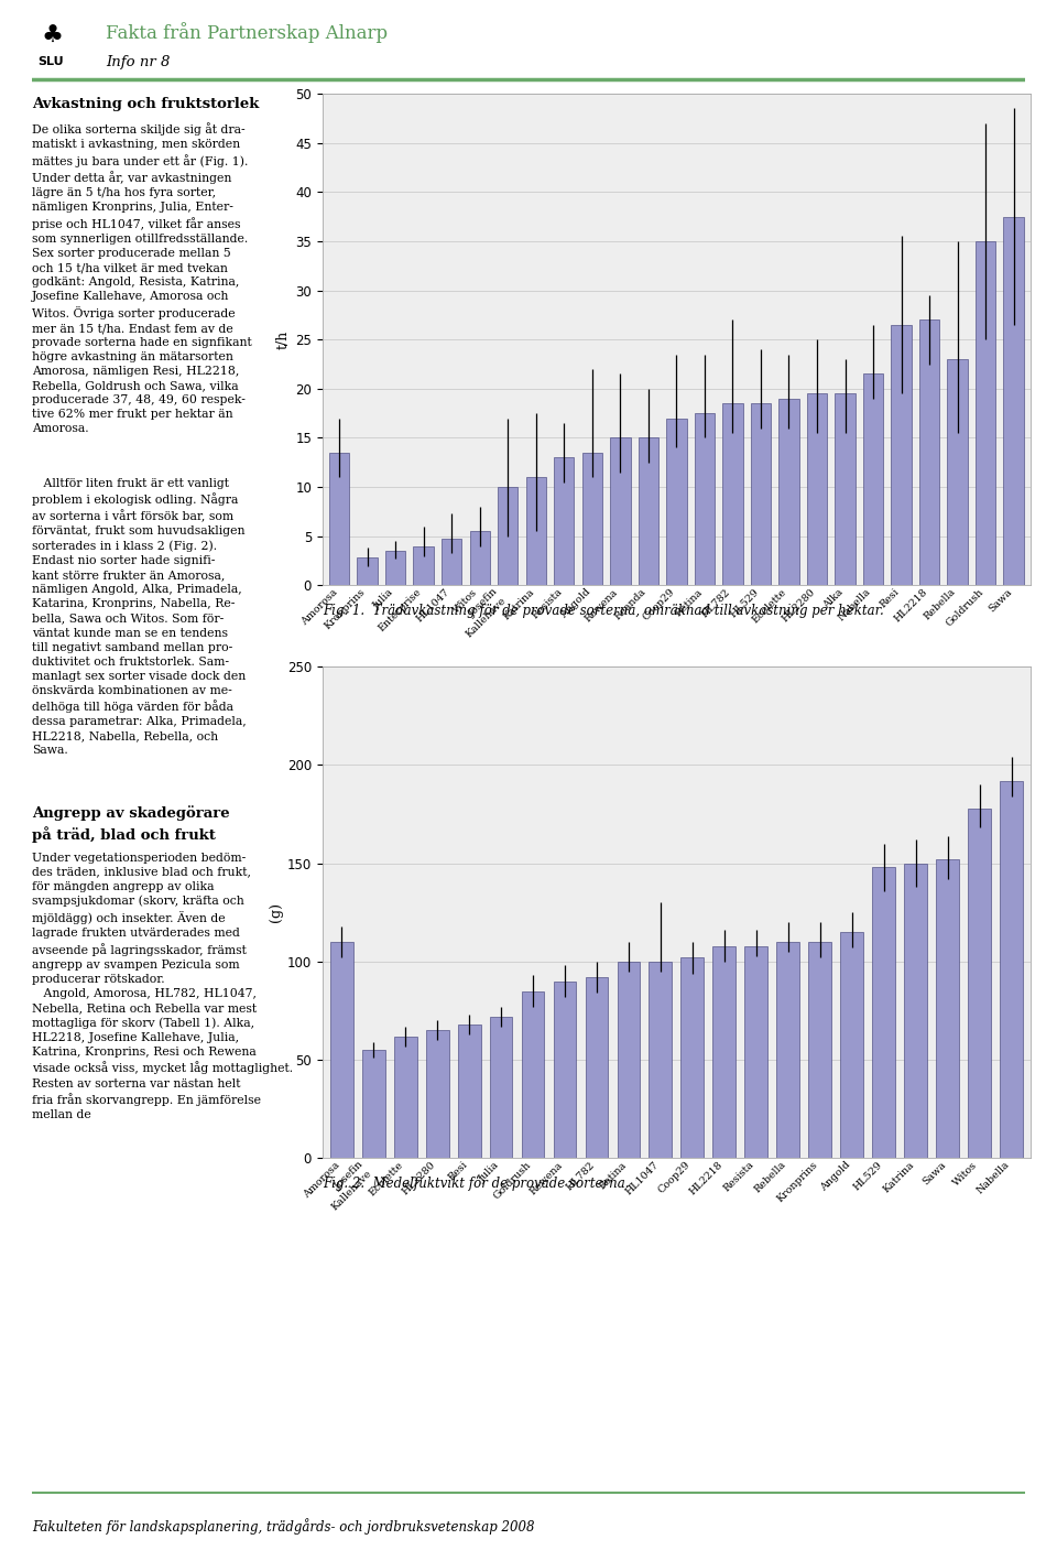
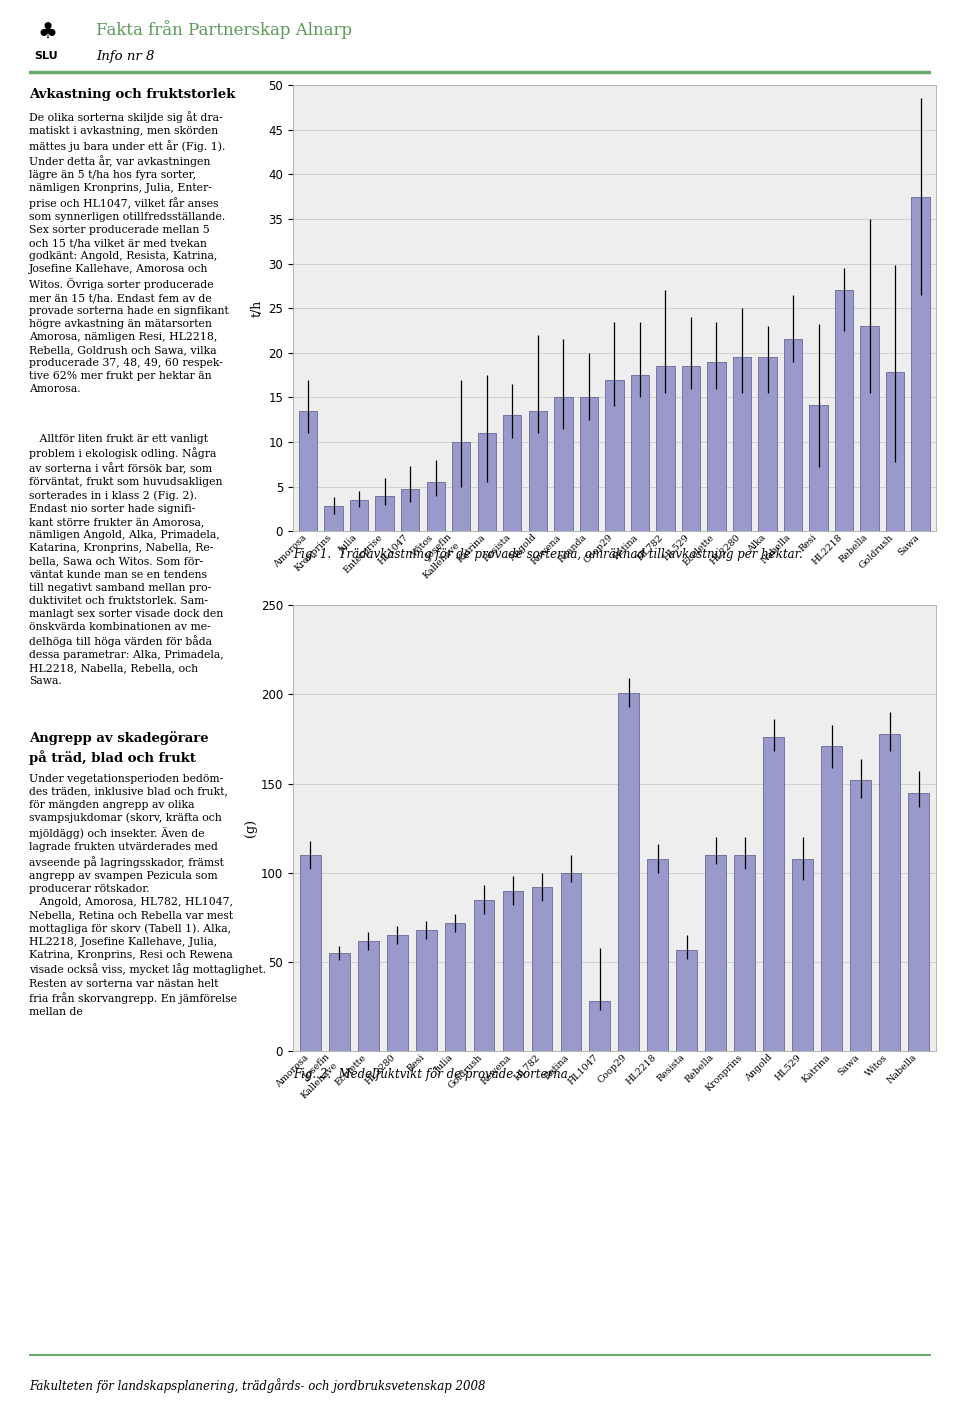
Resi: 26.5 -> 14.2
Goldrush: 35.0 -> 17.8
HL1047: 100 -> 28
Coop29: 102 -> 201
Resista: 108 -> 57
Angold: 115 -> 176
HL529: 148 -> 108
Katrina: 150 -> 171
Nabella: 192 -> 145
